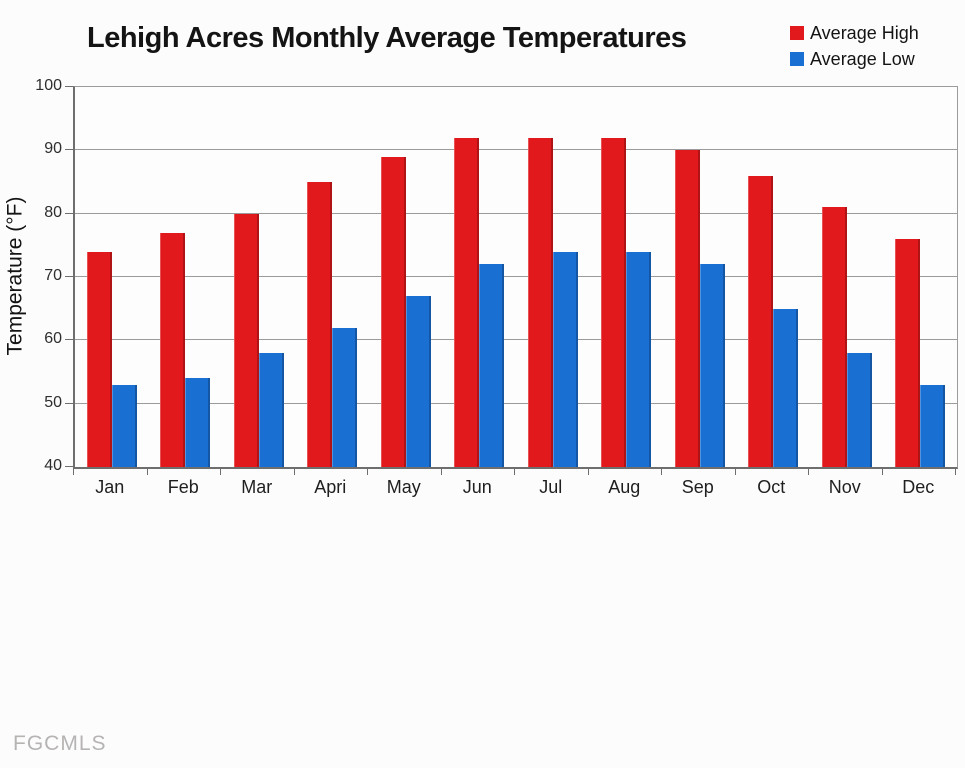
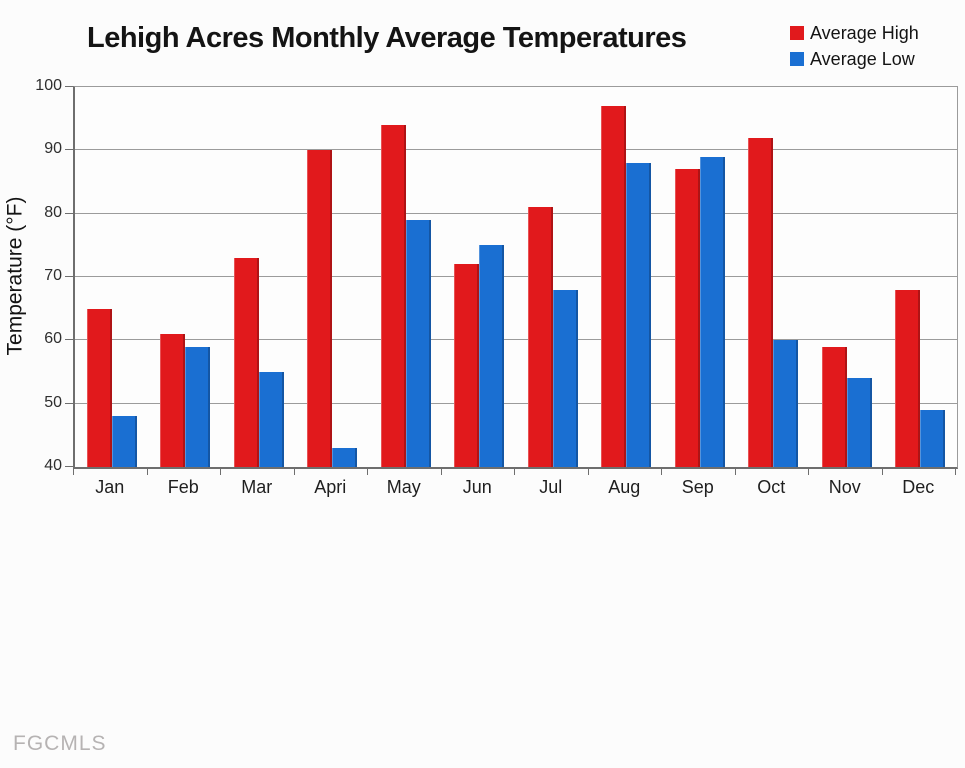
Average High/Jan: 74 -> 65
Average Low/Jan: 53 -> 48
Average High/Feb: 77 -> 61
Average Low/Feb: 54 -> 59
Average High/Mar: 80 -> 73
Average Low/Mar: 58 -> 55
Average High/Apri: 85 -> 90
Average Low/Apri: 62 -> 43
Average High/May: 89 -> 94
Average Low/May: 67 -> 79
Average High/Jun: 92 -> 72
Average Low/Jun: 72 -> 75
Average High/Jul: 92 -> 81
Average Low/Jul: 74 -> 68
Average High/Aug: 92 -> 97
Average Low/Aug: 74 -> 88
Average High/Sep: 90 -> 87
Average Low/Sep: 72 -> 89
Average High/Oct: 86 -> 92
Average Low/Oct: 65 -> 60
Average High/Nov: 81 -> 59
Average Low/Nov: 58 -> 54
Average High/Dec: 76 -> 68
Average Low/Dec: 53 -> 49
